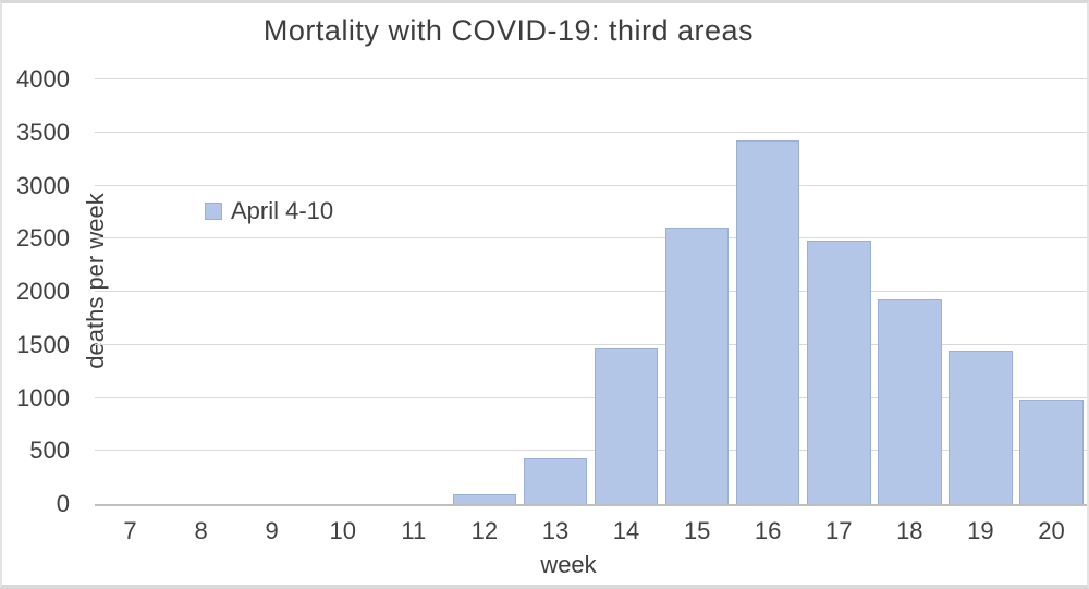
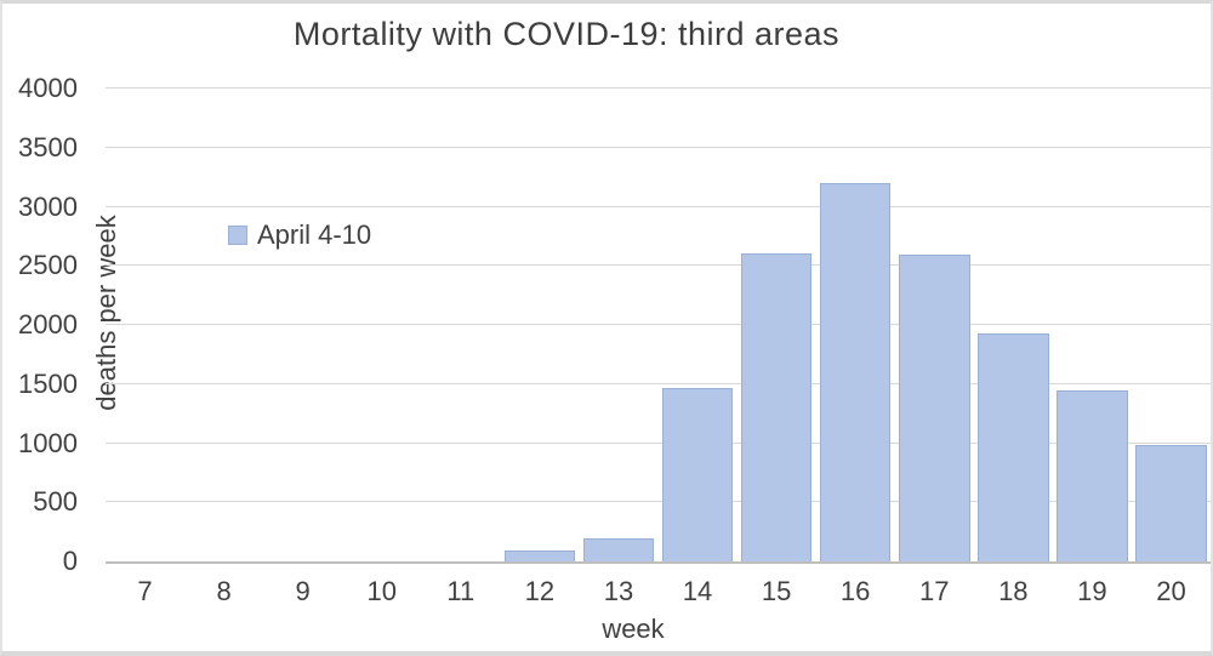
13: 400 -> 200
16: 3400 -> 3200
17: 2500 -> 2600
